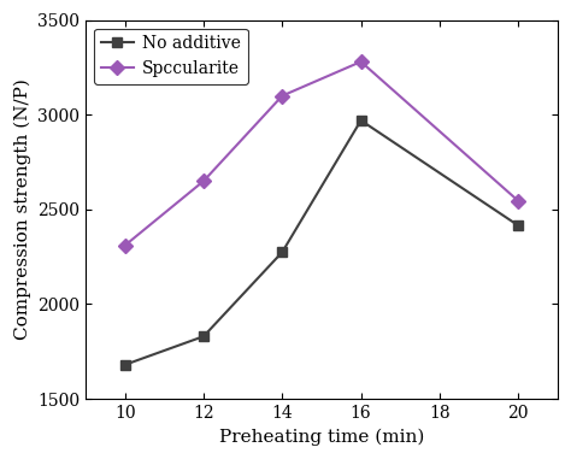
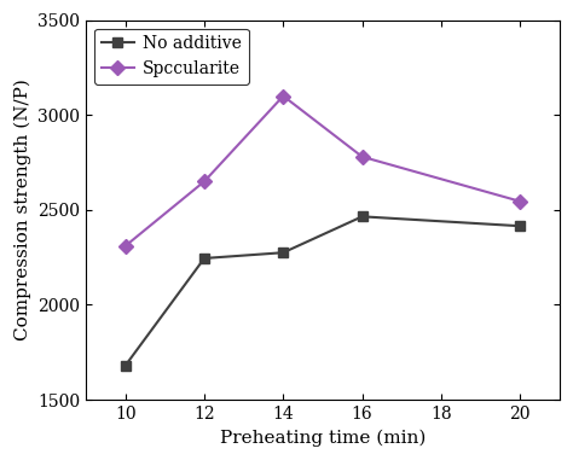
No additive/12: 1830 -> 2240
No additive/16: 2970 -> 2460
Spccularite/16: 3280 -> 2780
